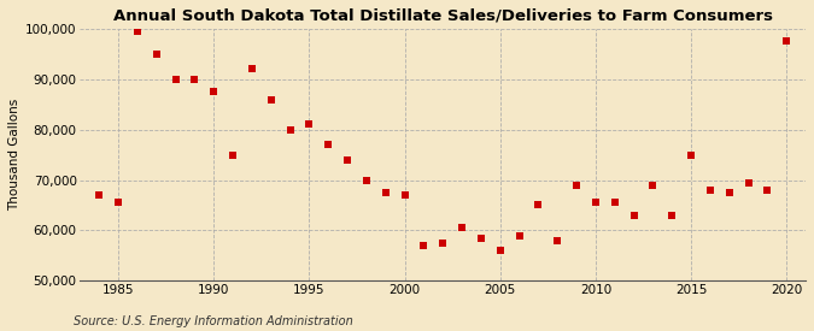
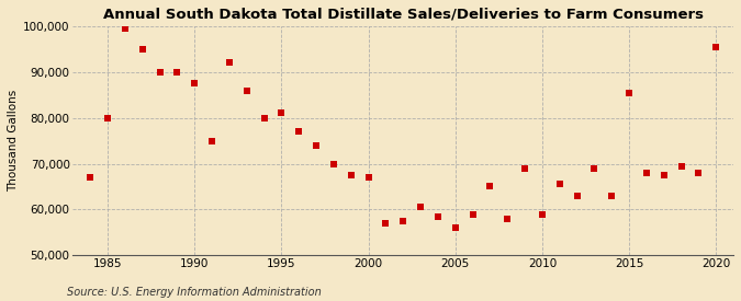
1985: 65,500 -> 80,000
2010: 65,500 -> 59,000
2015: 75,000 -> 85,500
2020: 97,500 -> 95,500
